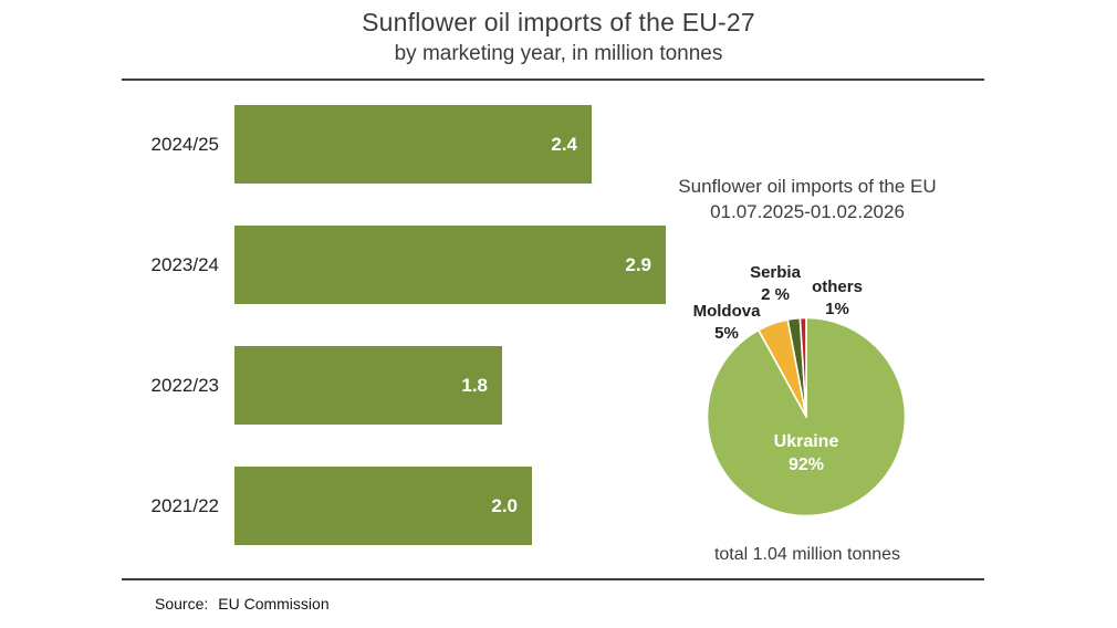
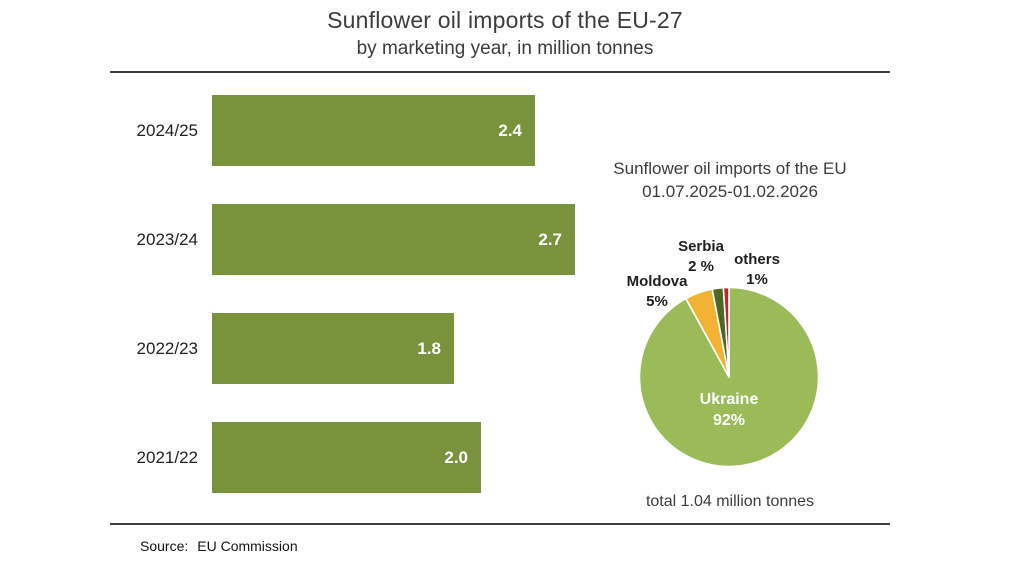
Sunflower oil imports of the EU-27/2023/24: 2.9 -> 2.7
